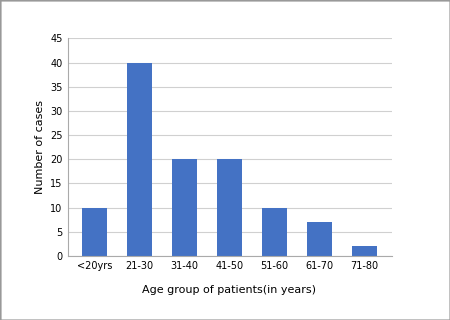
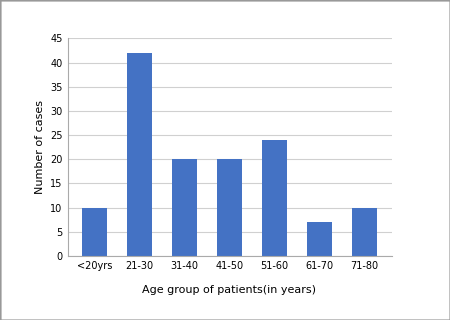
21-30: 40 -> 42
51-60: 10 -> 24
71-80: 2 -> 10
